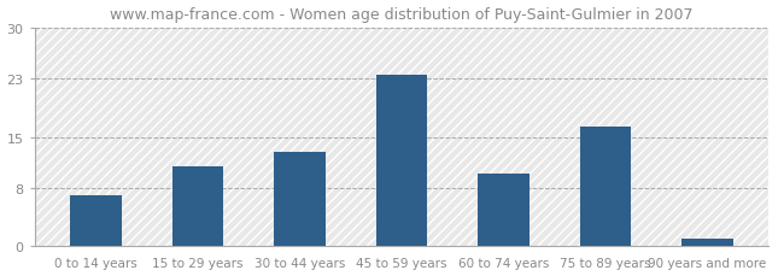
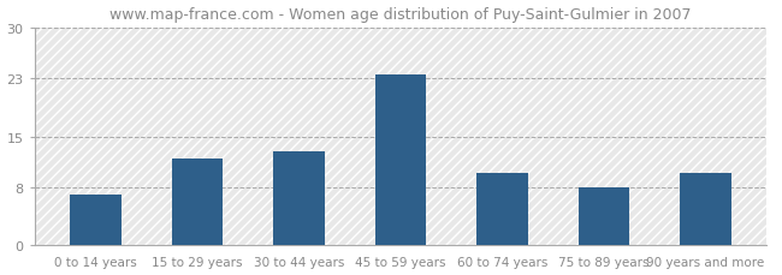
15 to 29 years: 11.0 -> 12.0
75 to 89 years: 16.5 -> 8.0
90 years and more: 1.0 -> 10.0
